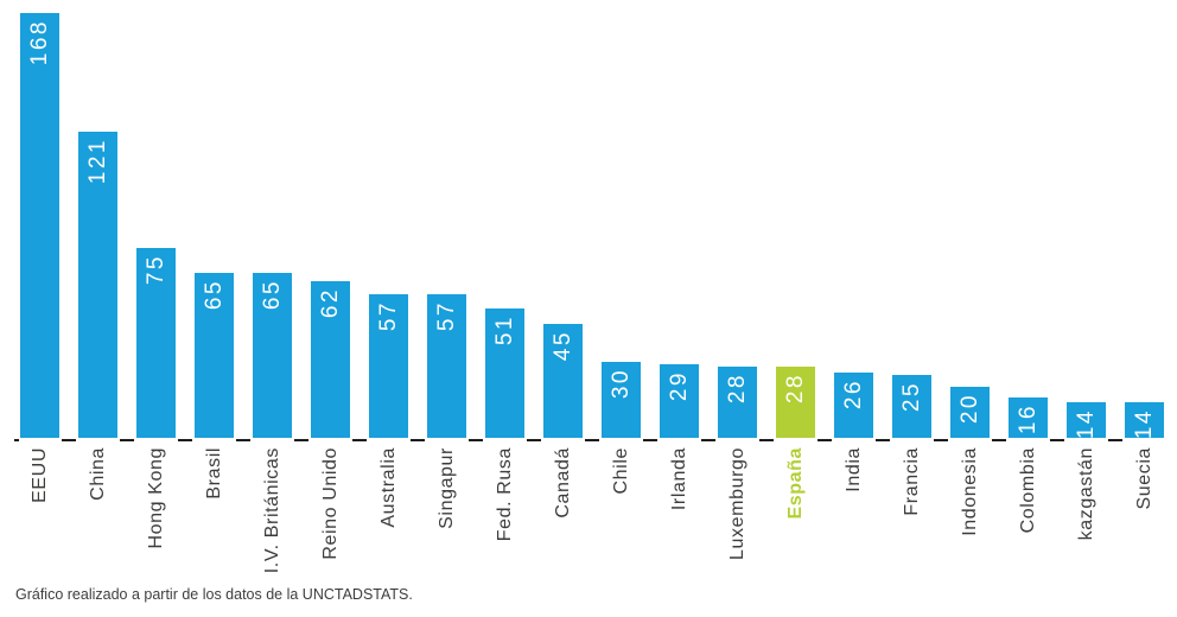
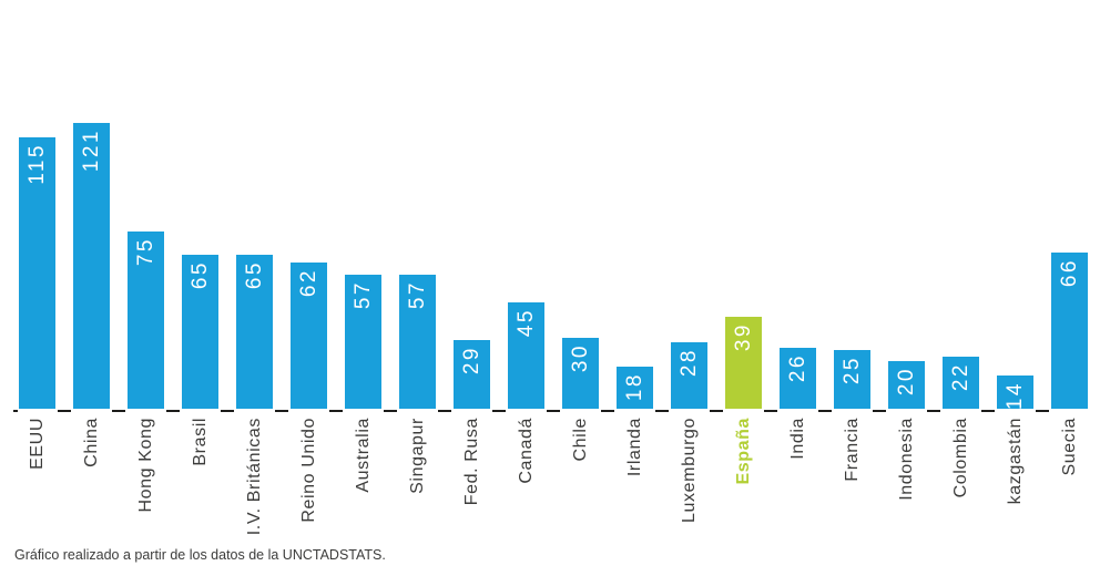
EEUU: 168 -> 115
Fed. Rusa: 51 -> 29
Irlanda: 29 -> 18
España: 28 -> 39
Colombia: 16 -> 22
Suecia: 14 -> 66
